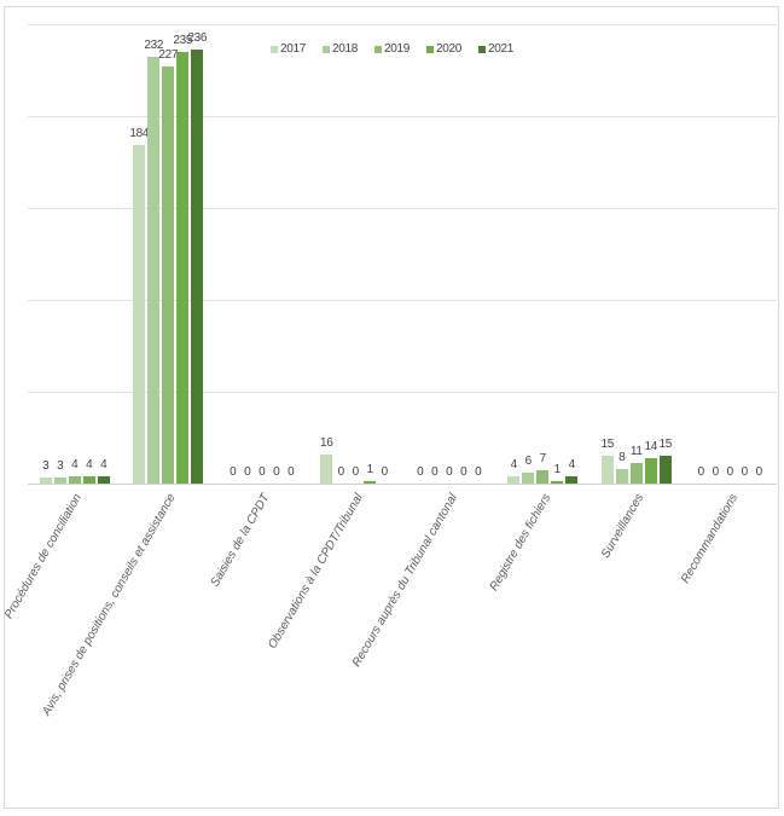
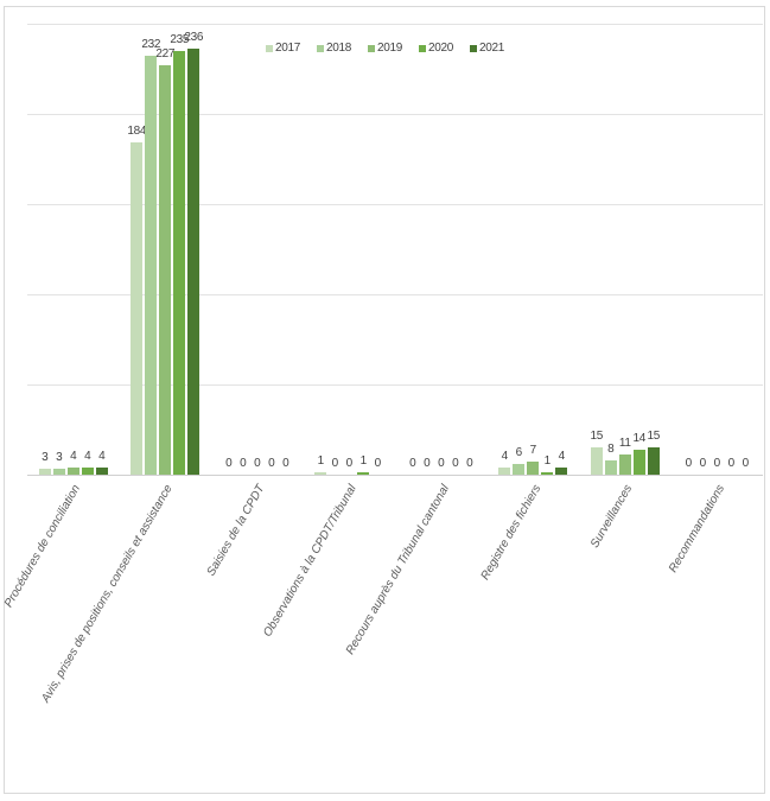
2017/Observations à la CPDT/Tribunal: 16 -> 1
